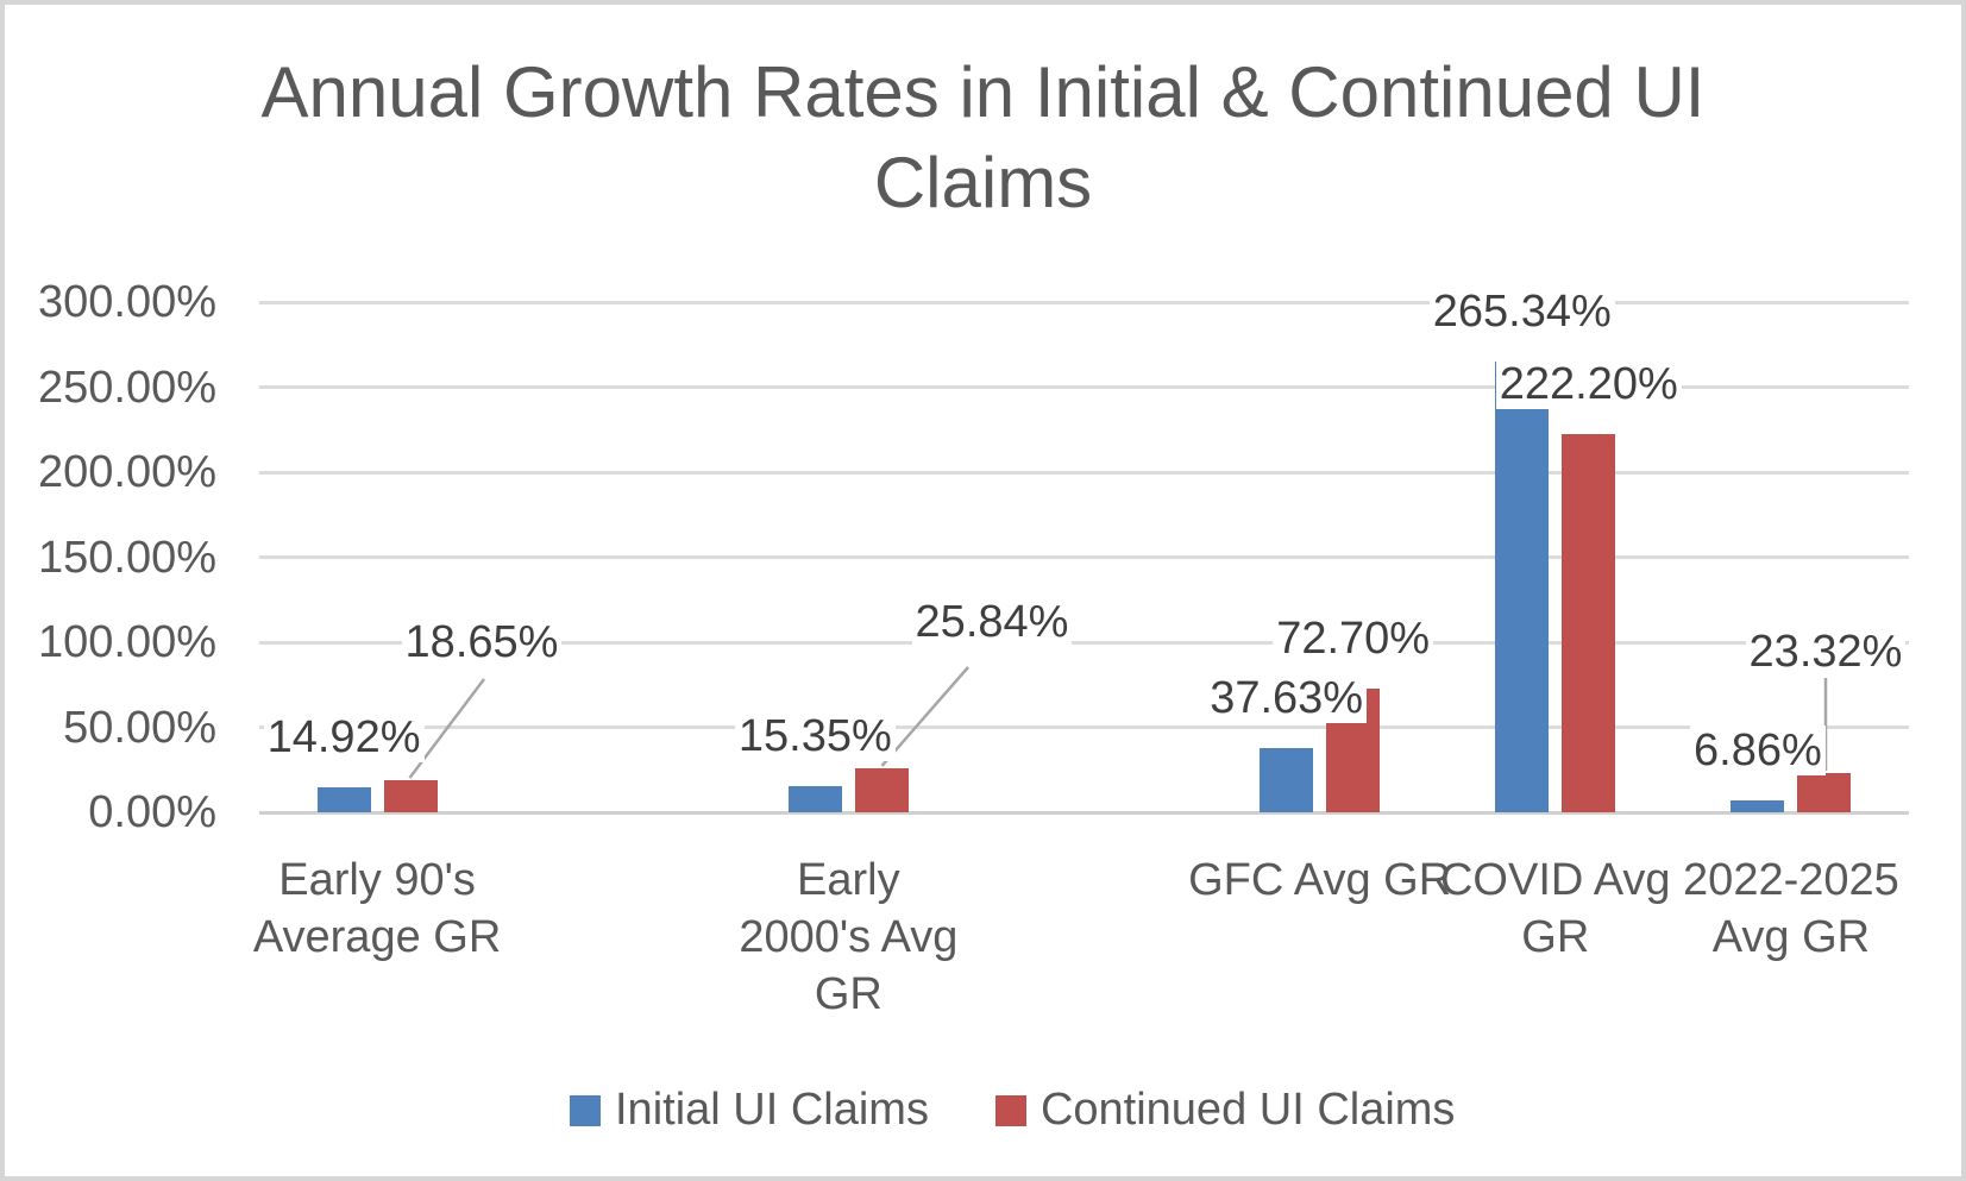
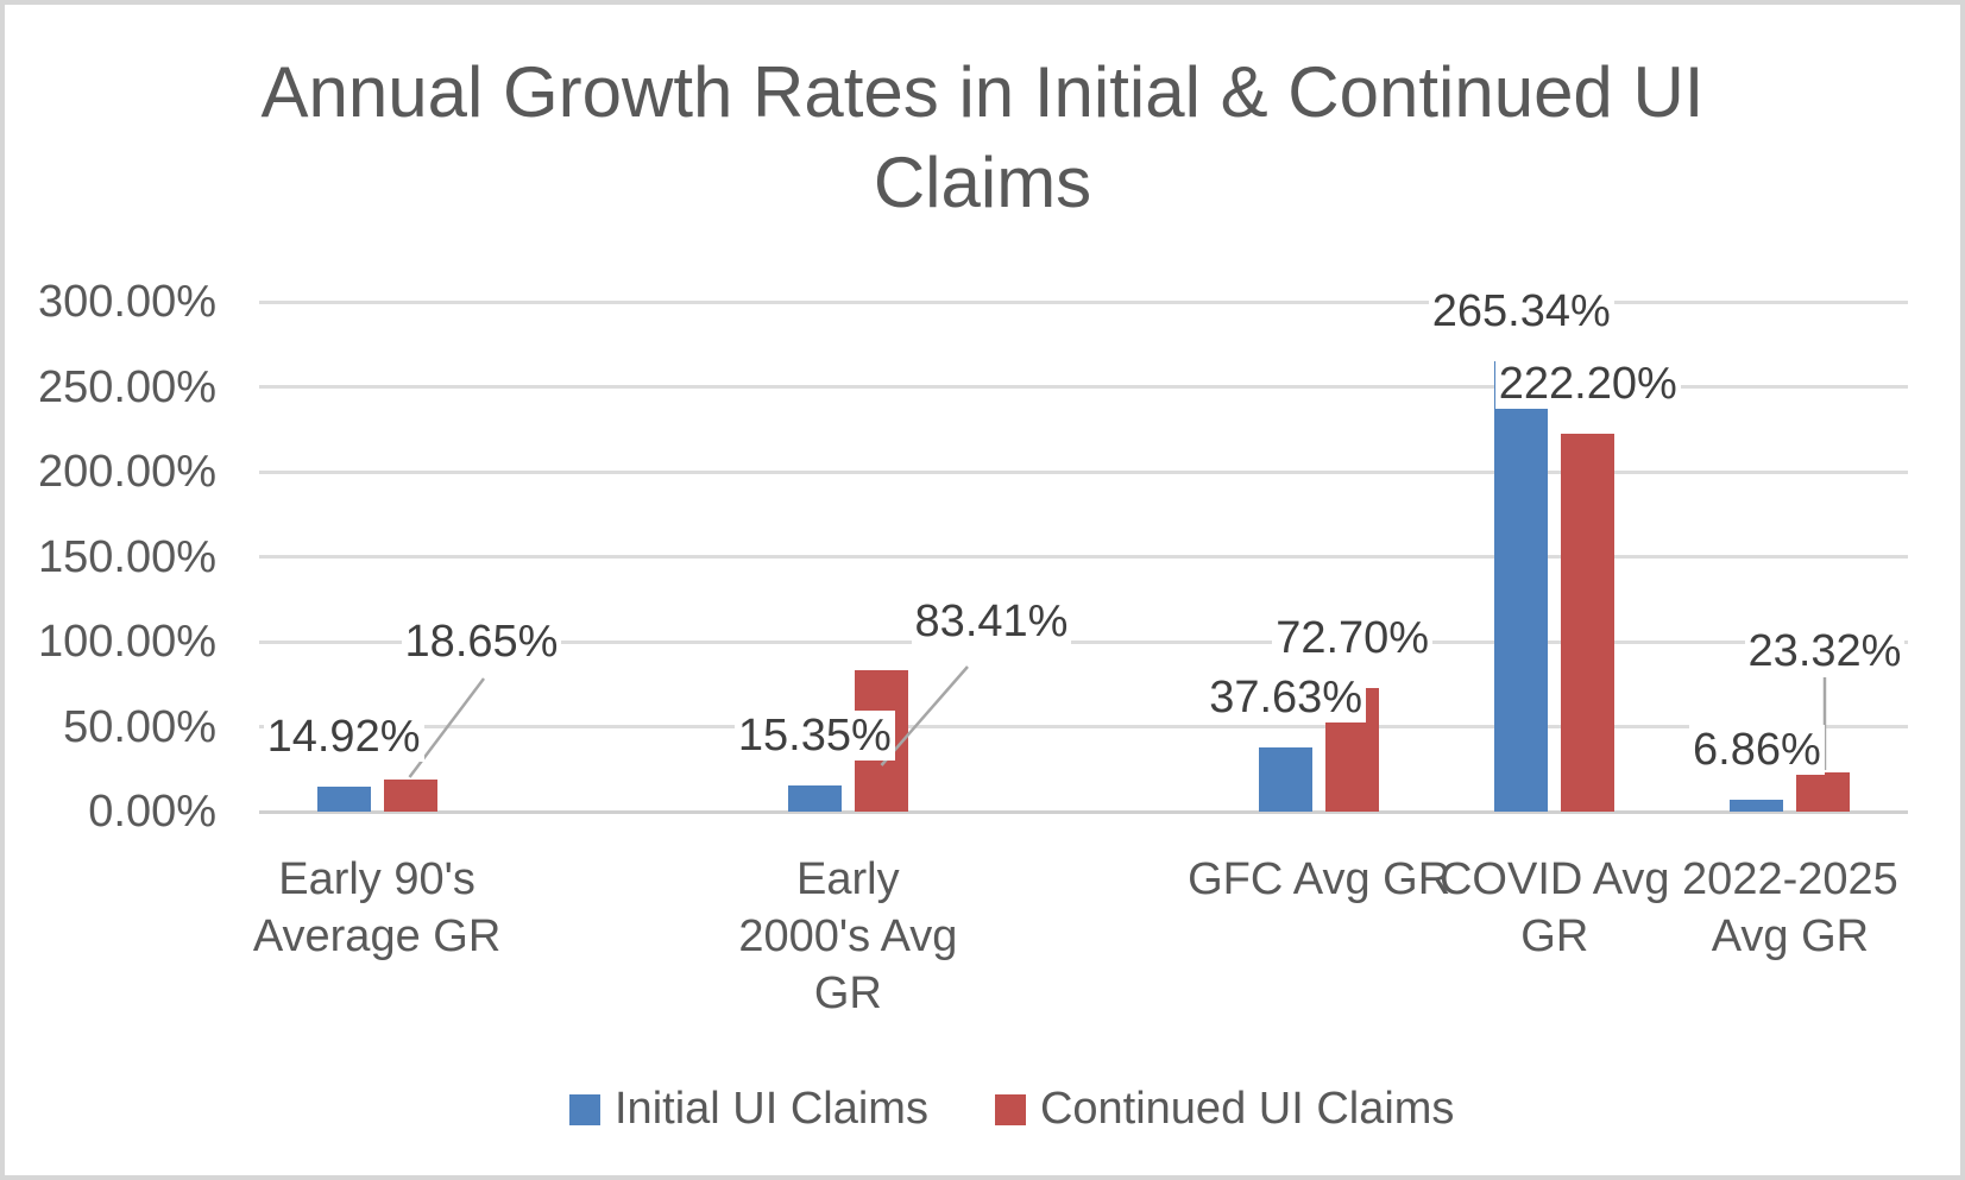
Continued UI Claims/Early 2000's Avg GR: 25.84% -> 83.41%
